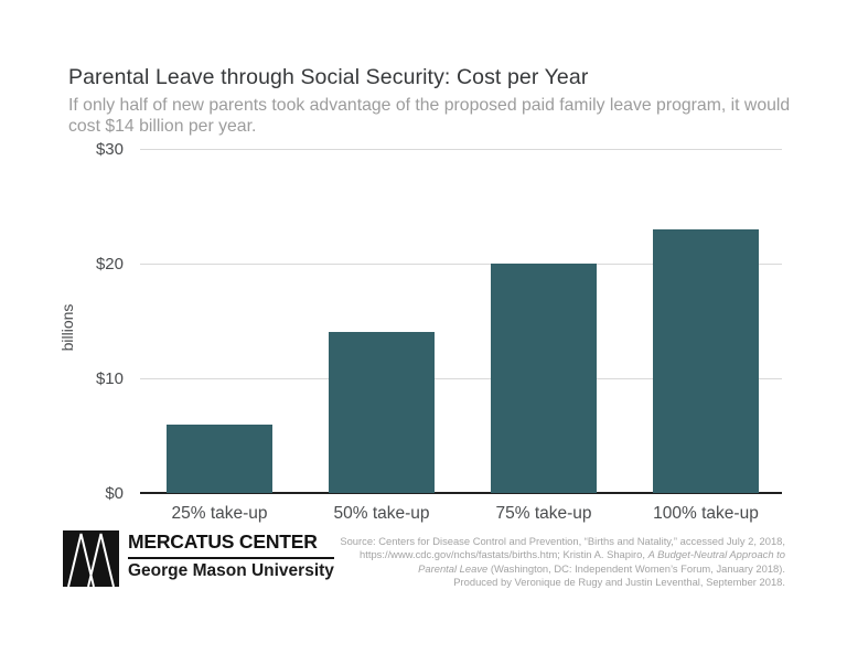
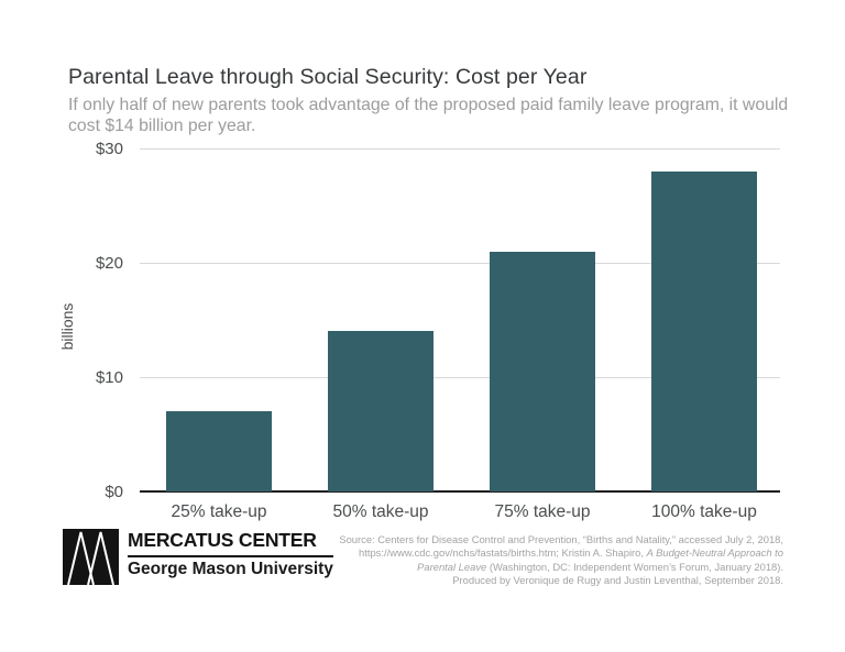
25% take-up: $6 -> $7
75% take-up: $20 -> $21
100% take-up: $23 -> $28
